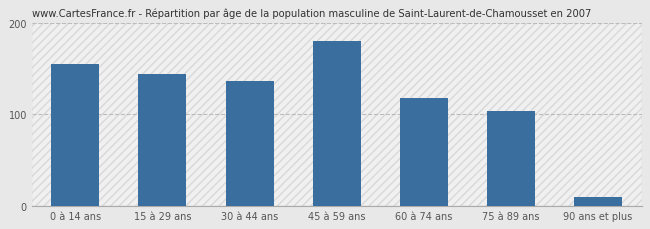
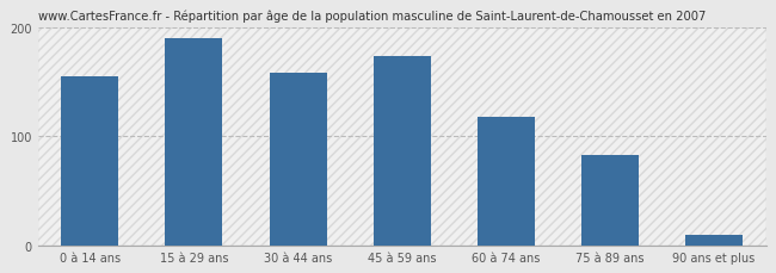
15 à 29 ans: 144 -> 190
30 à 44 ans: 136 -> 158
45 à 59 ans: 180 -> 173
75 à 89 ans: 104 -> 83
